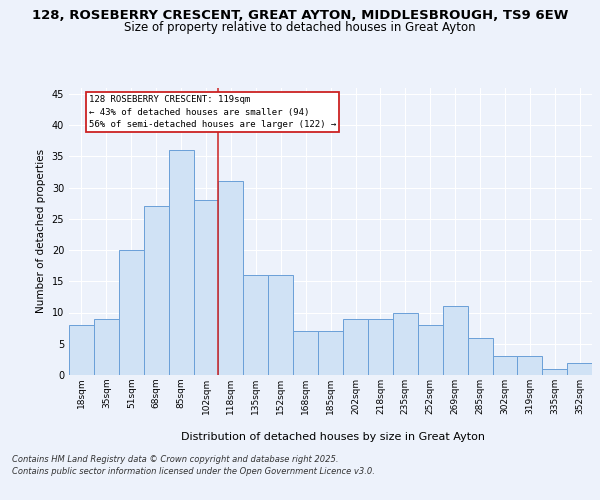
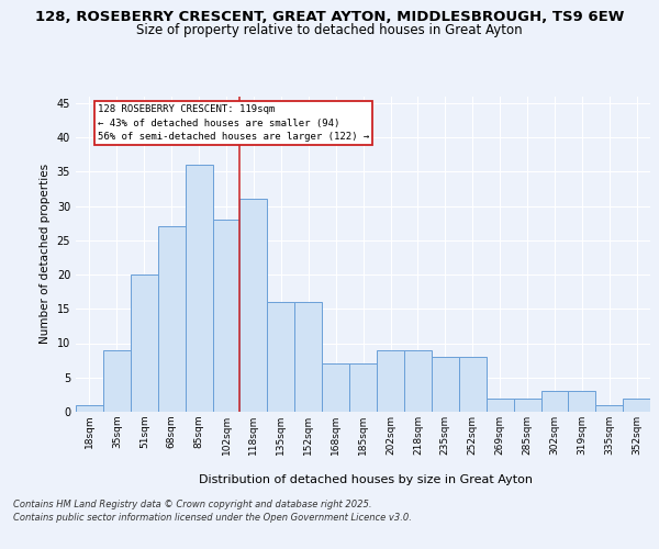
18sqm: 8 -> 1
235sqm: 10 -> 8
269sqm: 11 -> 2
285sqm: 6 -> 2
